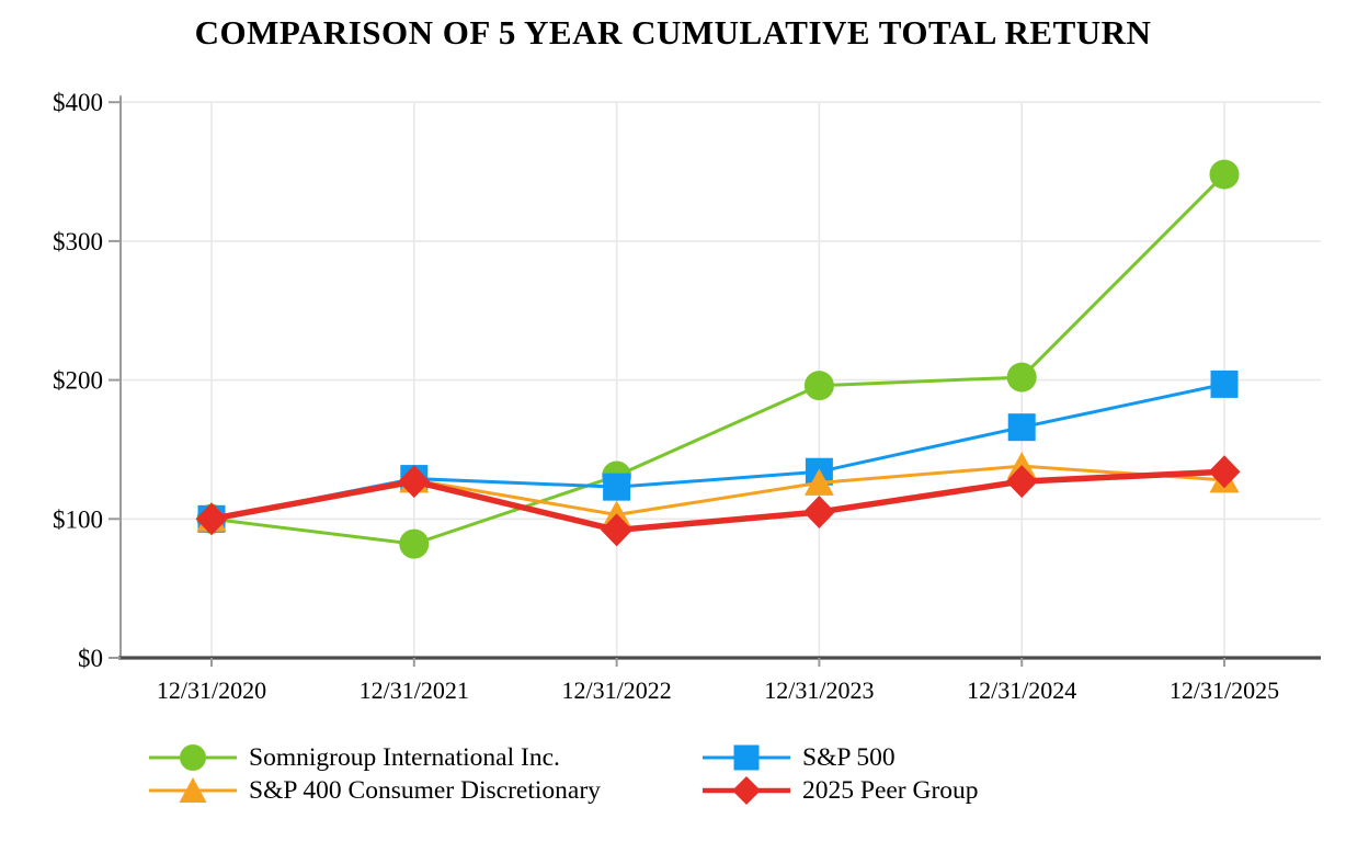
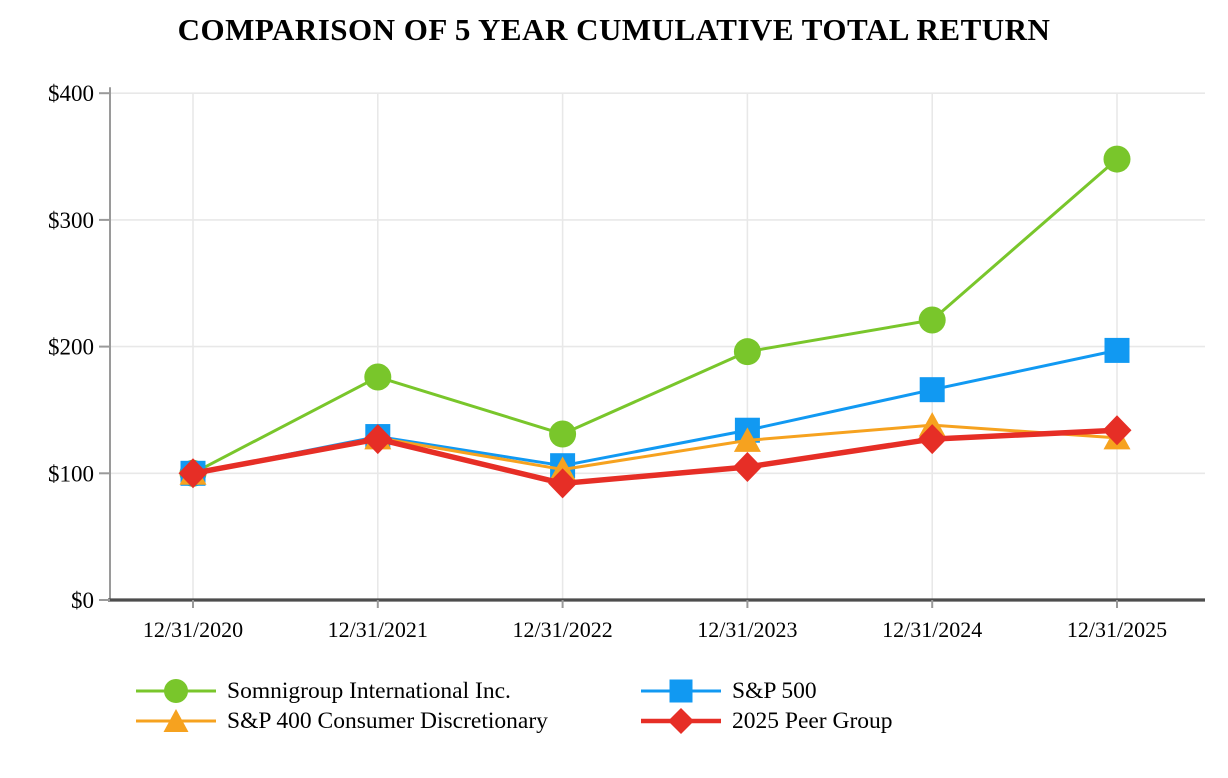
Somnigroup International Inc./12/31/2021: $82 -> $176
S&P 500/12/31/2022: $123 -> $106
Somnigroup International Inc./12/31/2024: $202 -> $221
